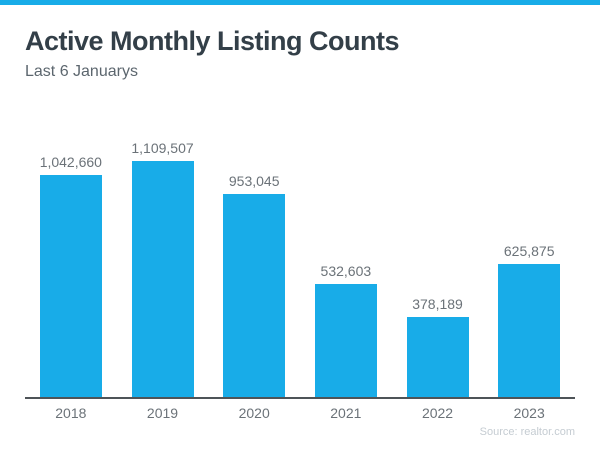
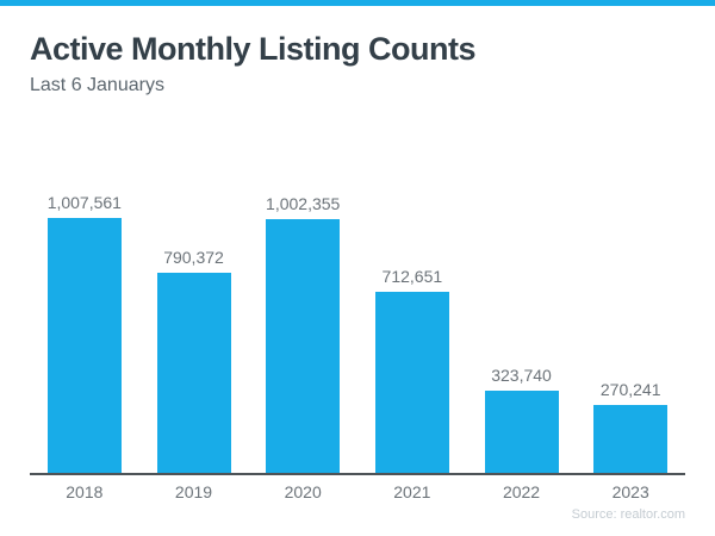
2018: 1,042,660 -> 1,007,561
2019: 1,109,507 -> 790,372
2020: 953,045 -> 1,002,355
2021: 532,603 -> 712,651
2022: 378,189 -> 323,740
2023: 625,875 -> 270,241
